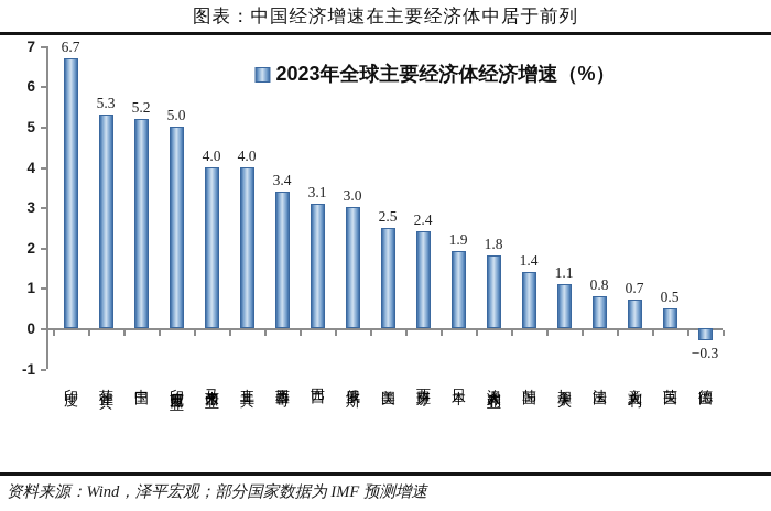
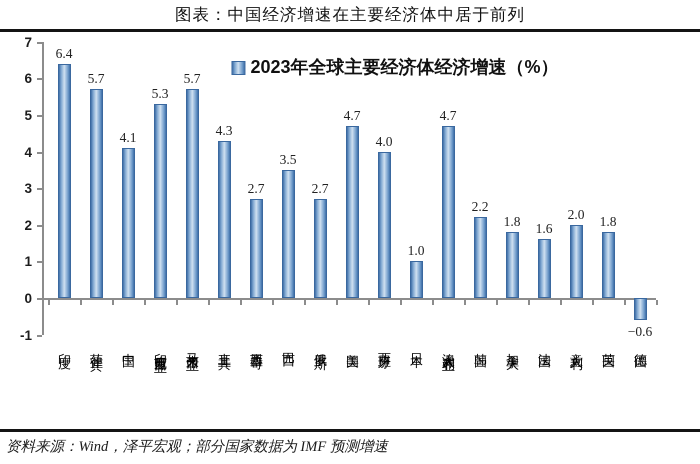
印度: 6.7 -> 6.4
菲律宾: 5.3 -> 5.7
中国: 5.2 -> 4.1
印度尼西亚: 5.0 -> 5.3
马来西亚: 4.0 -> 5.7
土耳其: 4.0 -> 4.3
墨西哥: 3.4 -> 2.7
巴西: 3.1 -> 3.5
俄罗斯: 3.0 -> 2.7
美国: 2.5 -> 4.7
西班牙: 2.4 -> 4.0
日本: 1.9 -> 1.0
澳大利亚: 1.8 -> 4.7
韩国: 1.4 -> 2.2
加拿大: 1.1 -> 1.8
法国: 0.8 -> 1.6
意大利: 0.7 -> 2.0
英国: 0.5 -> 1.8
德国: −0.3 -> −0.6
